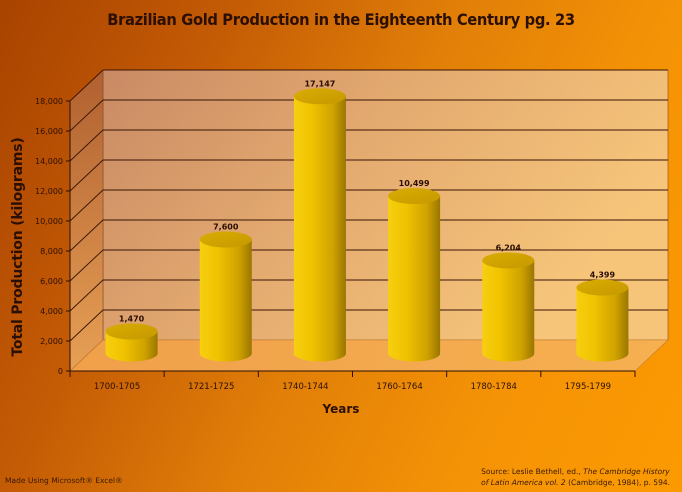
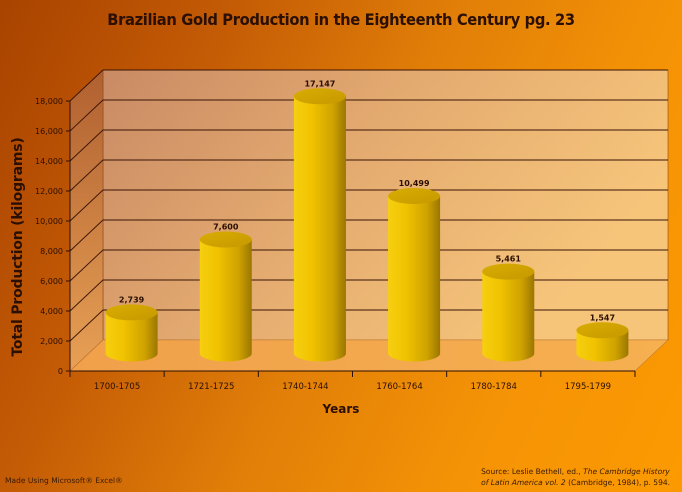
1700-1705: 1,470 -> 2,739
1780-1784: 6,204 -> 5,461
1795-1799: 4,399 -> 1,547
